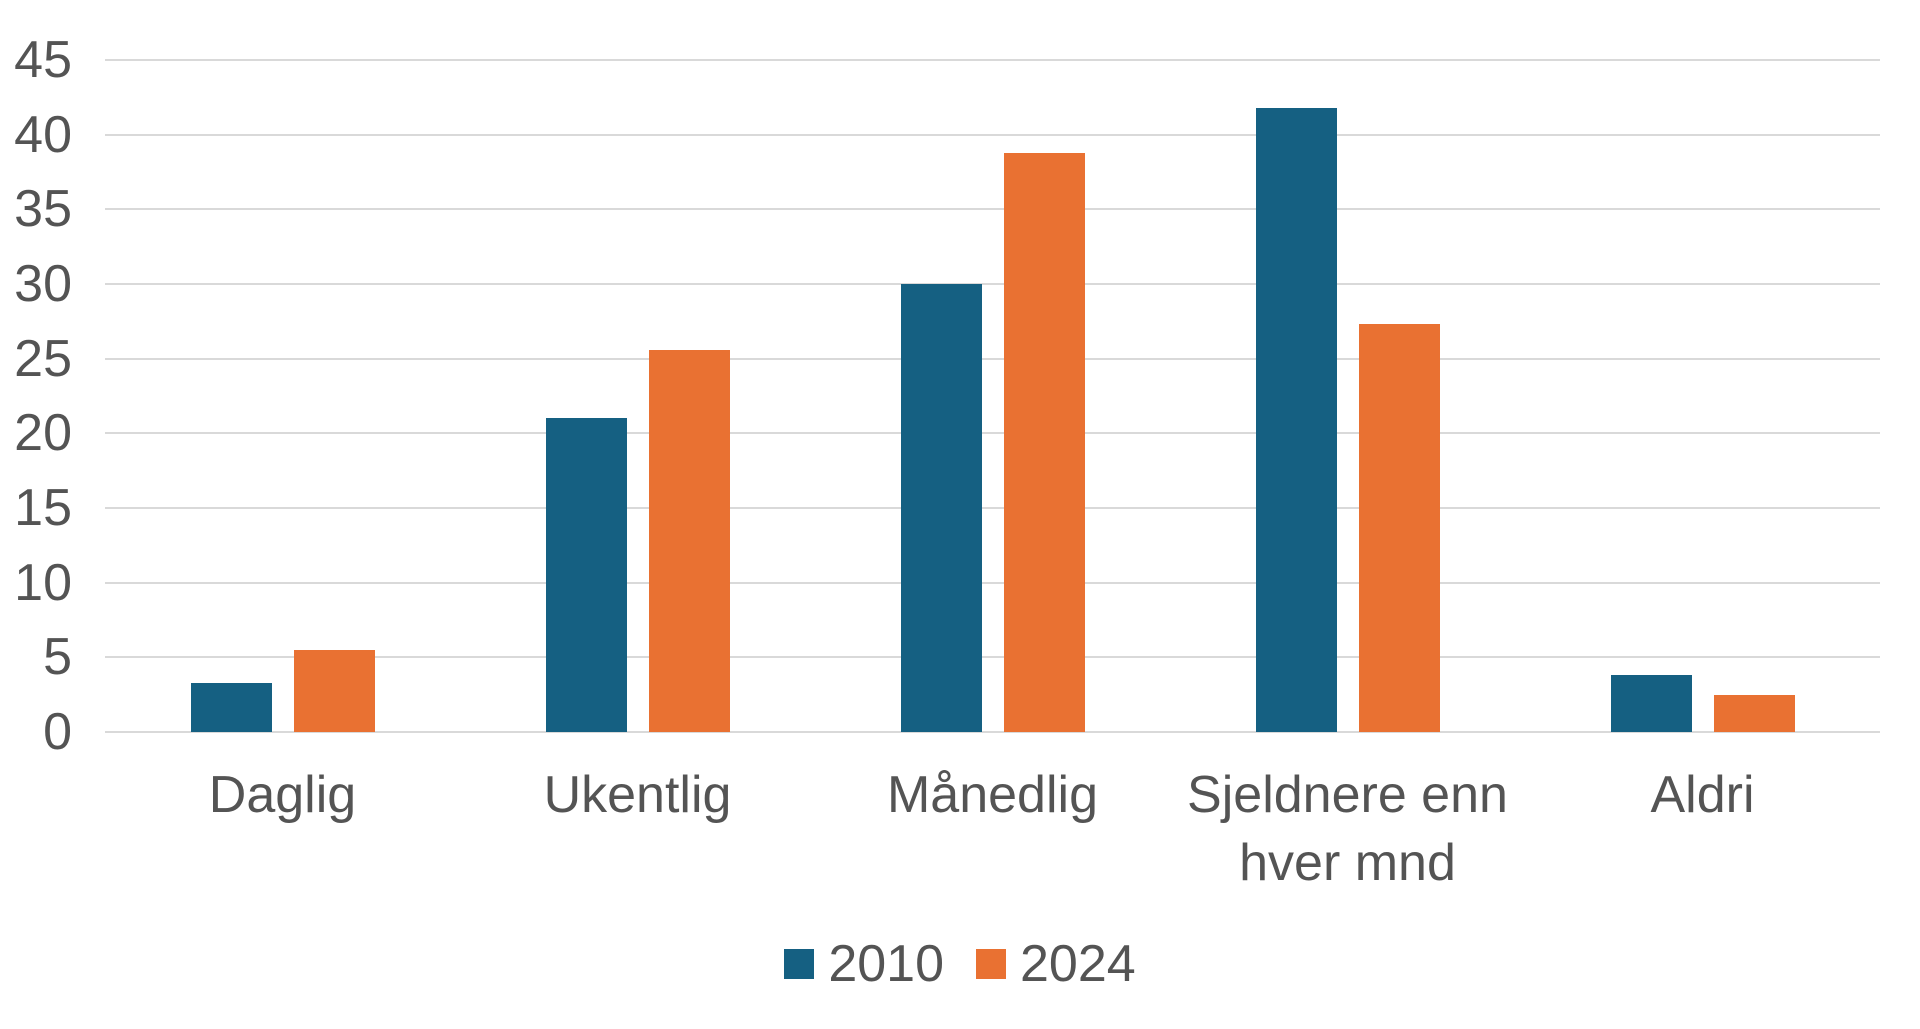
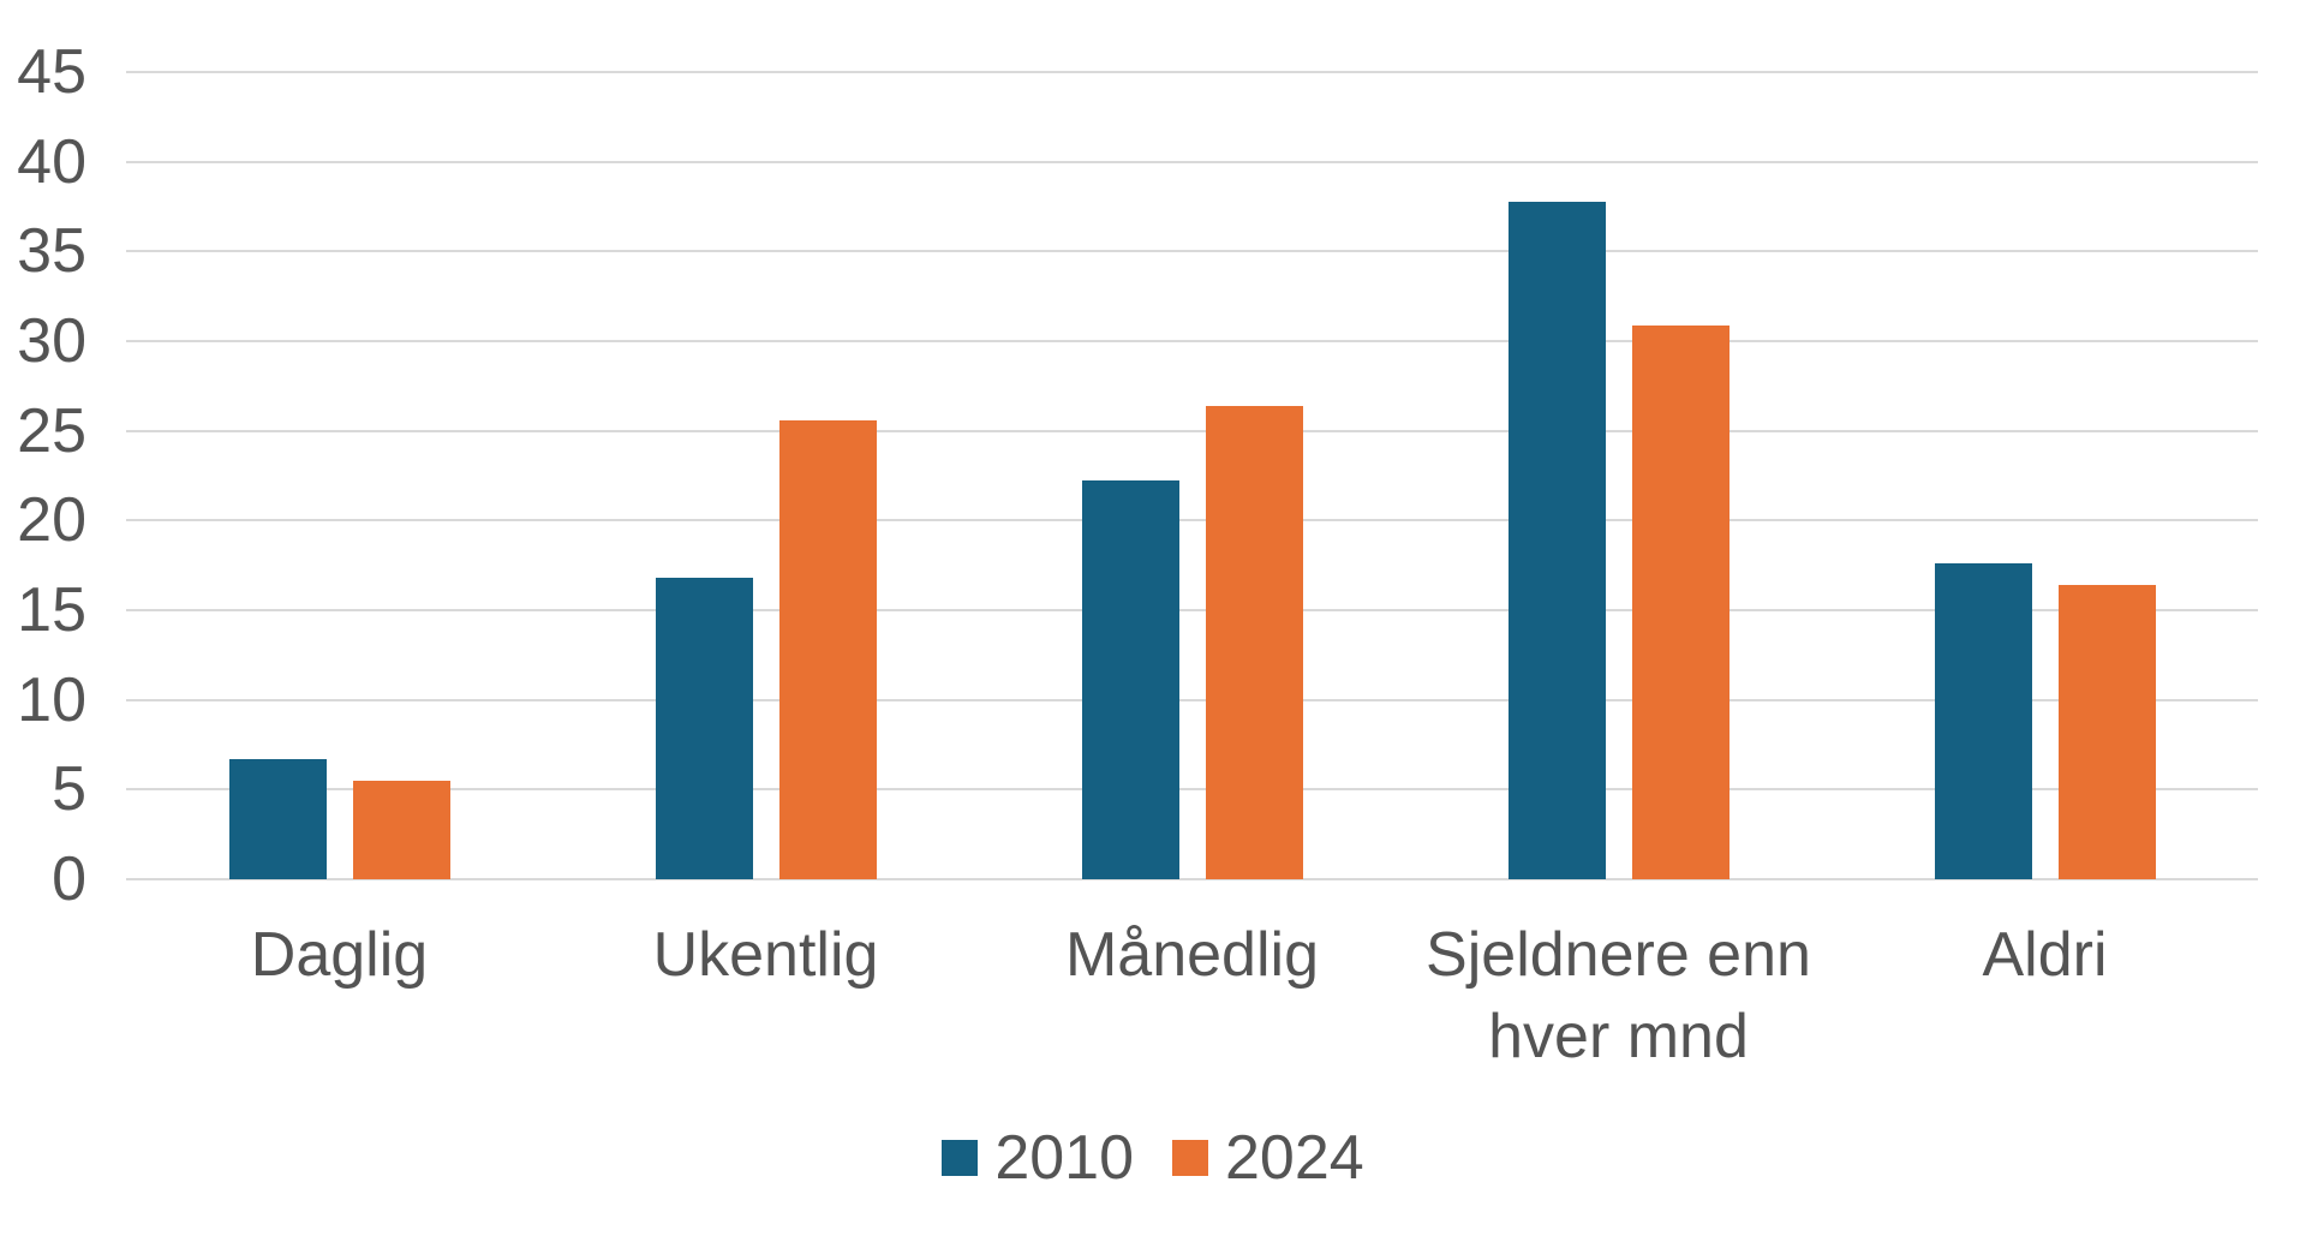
2010/Daglig: 3.3 -> 6.7
2010/Ukentlig: 21.0 -> 16.8
2010/Månedlig: 30.0 -> 22.2
2024/Månedlig: 38.8 -> 26.4
2010/Sjeldnere enn hver mnd: 41.8 -> 37.8
2024/Sjeldnere enn hver mnd: 27.3 -> 30.9
2010/Aldri: 3.8 -> 17.6
2024/Aldri: 2.5 -> 16.4
